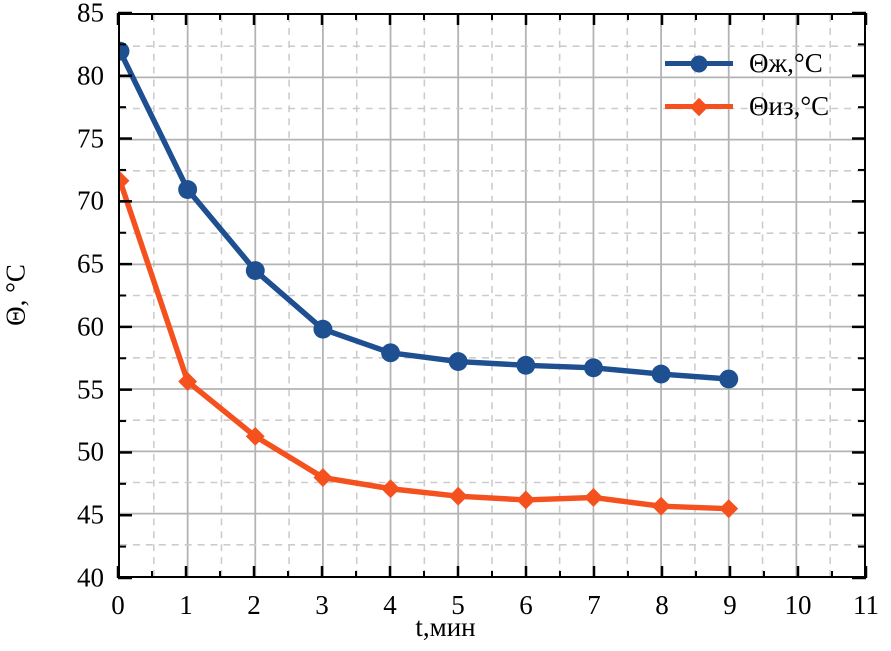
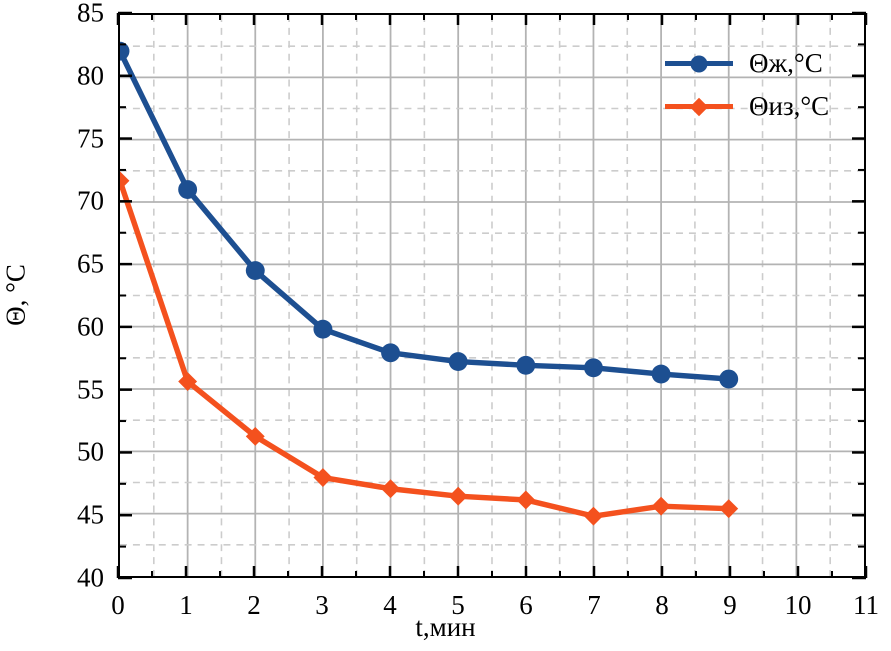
Θиз,°C/7: 46.3 -> 44.8
